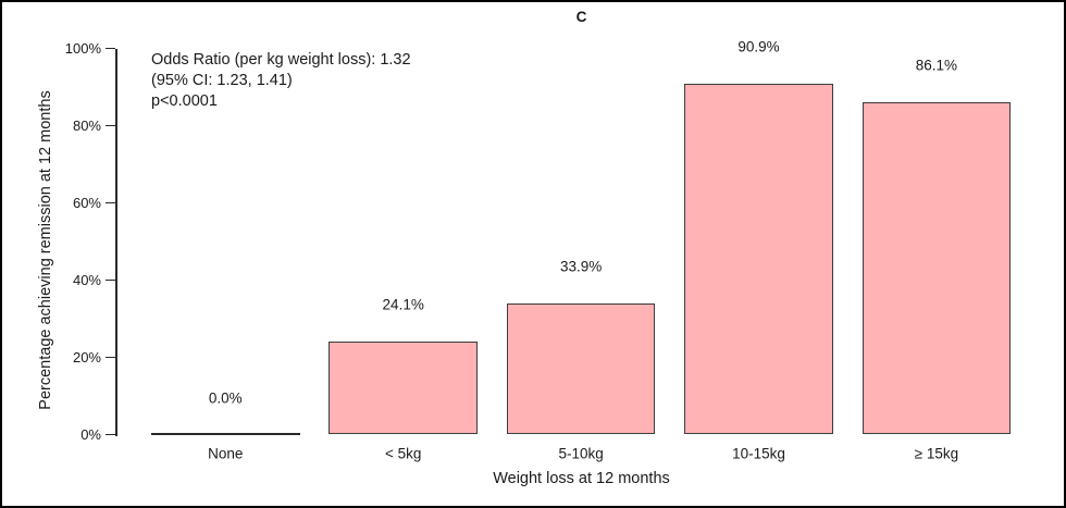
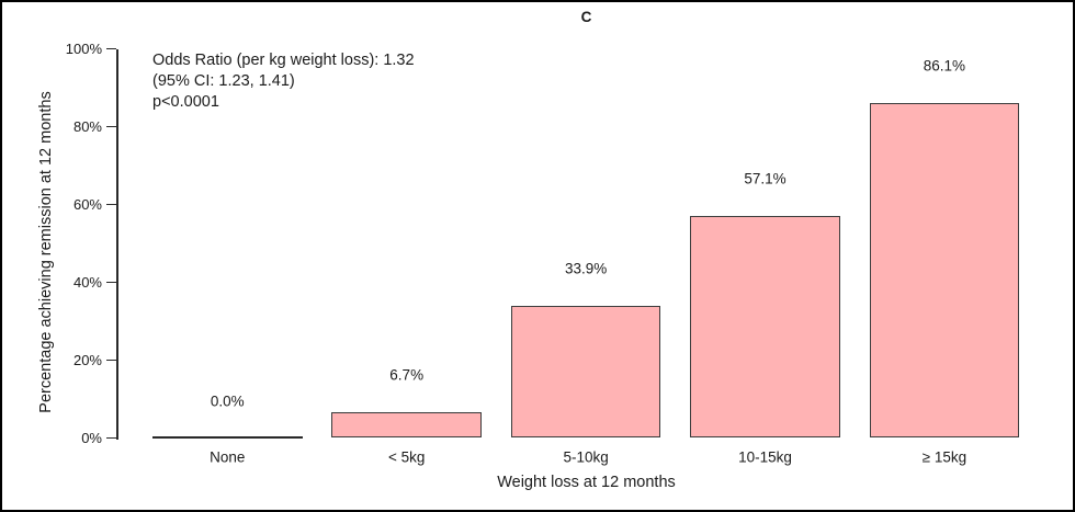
< 5kg: 24.1% -> 6.7%
10-15kg: 90.9% -> 57.1%
